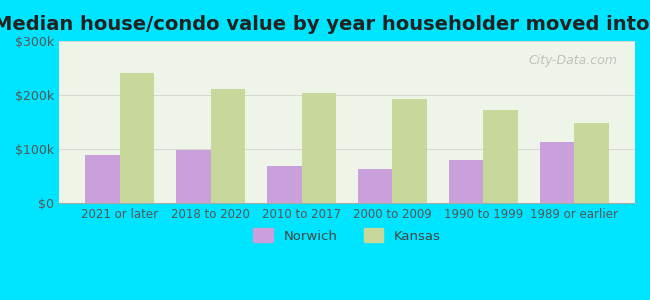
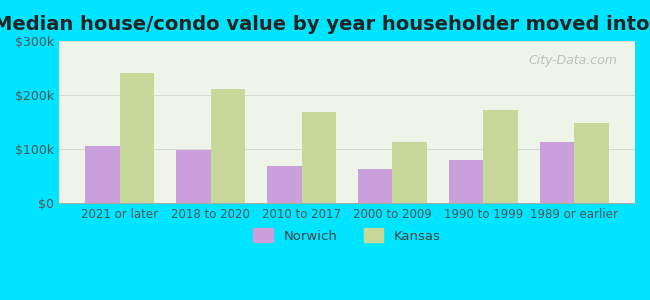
Norwich/2021 or later: $88k -> $106k
Kansas/2010 to 2017: $203k -> $168k
Kansas/2000 to 2009: $193k -> $112k
